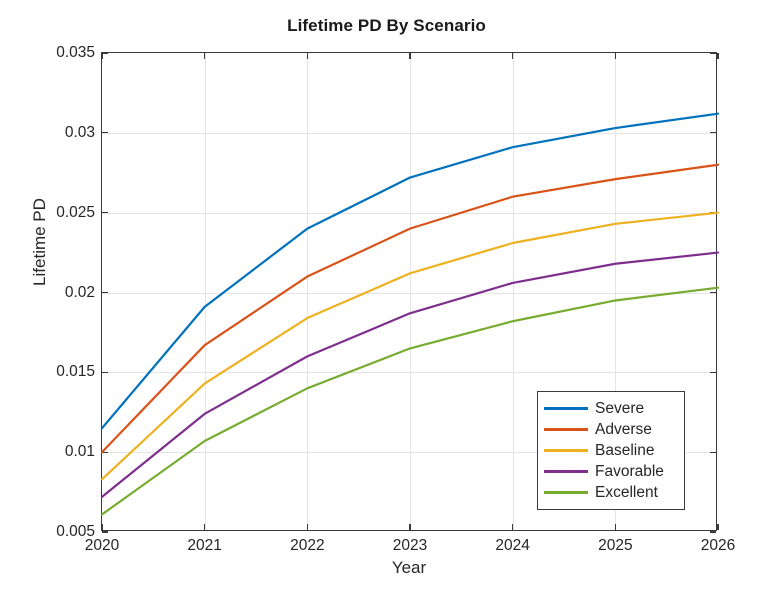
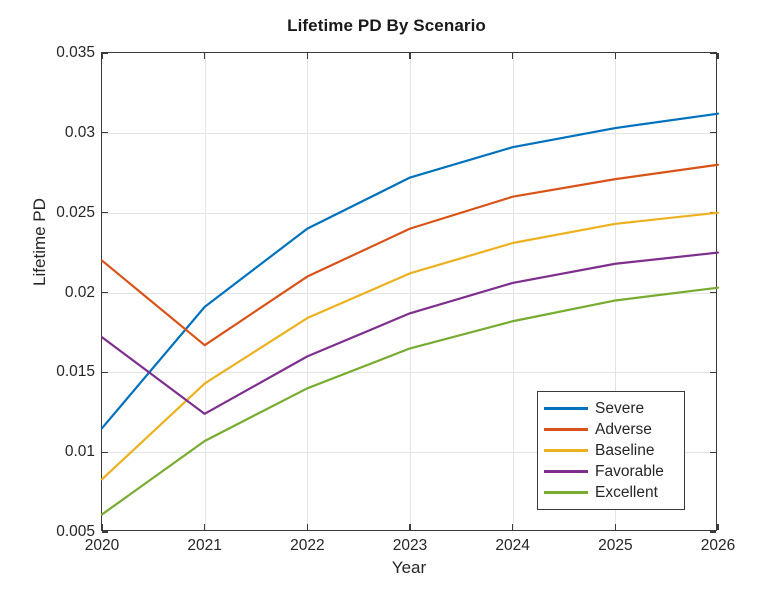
Adverse/2020: 0.0100 -> 0.0220
Favorable/2020: 0.0072 -> 0.0172
